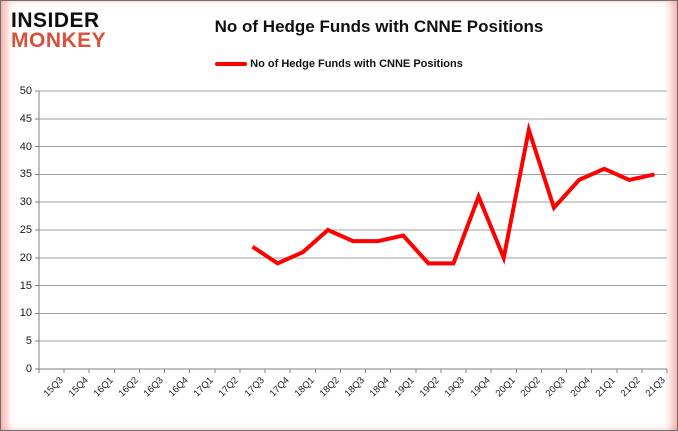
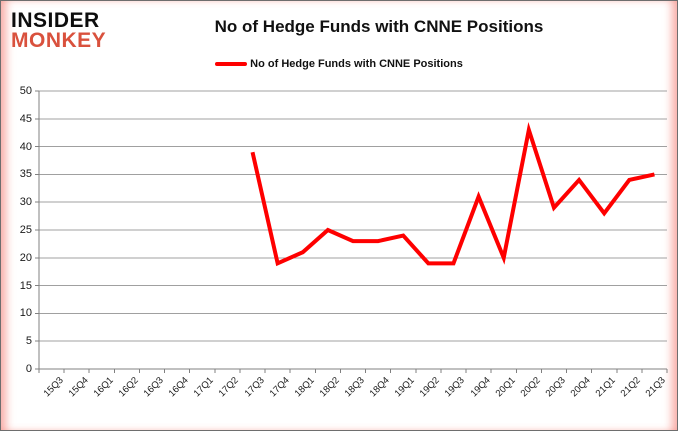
17Q3: 22 -> 39
21Q1: 36 -> 28
